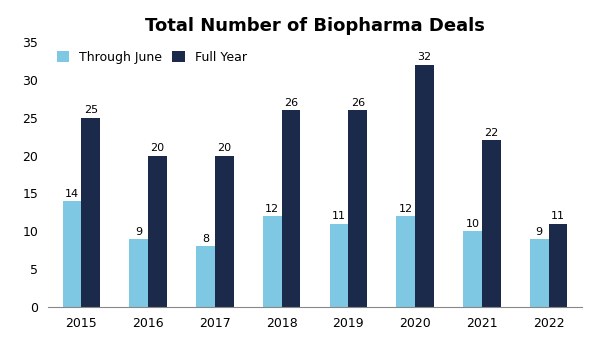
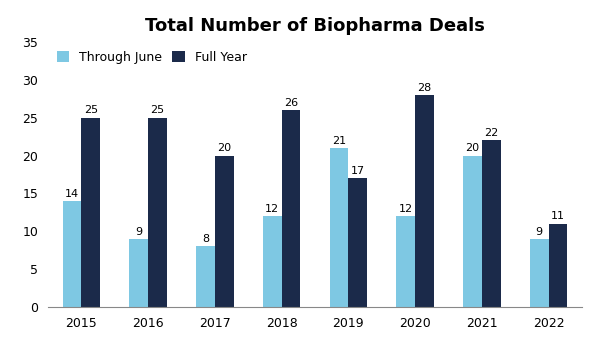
Full Year/2016: 20 -> 25
Through June/2019: 11 -> 21
Full Year/2019: 26 -> 17
Full Year/2020: 32 -> 28
Through June/2021: 10 -> 20
